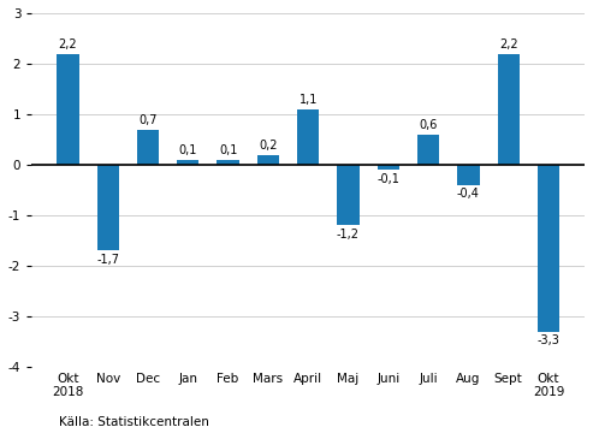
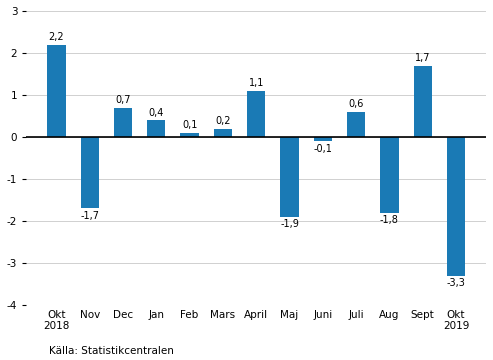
Jan: 0,1 -> 0,4
Maj: -1,2 -> -1,9
Aug: -0,4 -> -1,8
Sept: 2,2 -> 1,7
